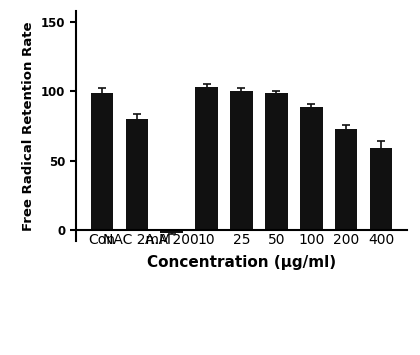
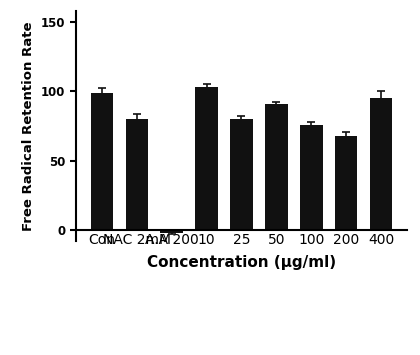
25: 100 -> 80
50: 99 -> 91
100: 89 -> 76
200: 73 -> 68
400: 59 -> 95
